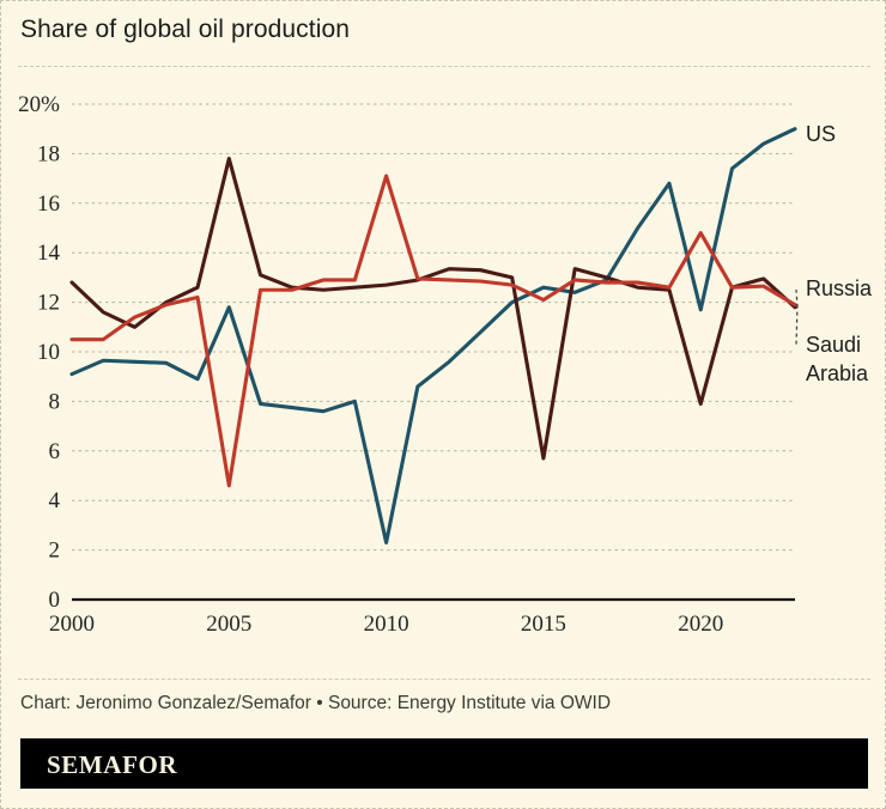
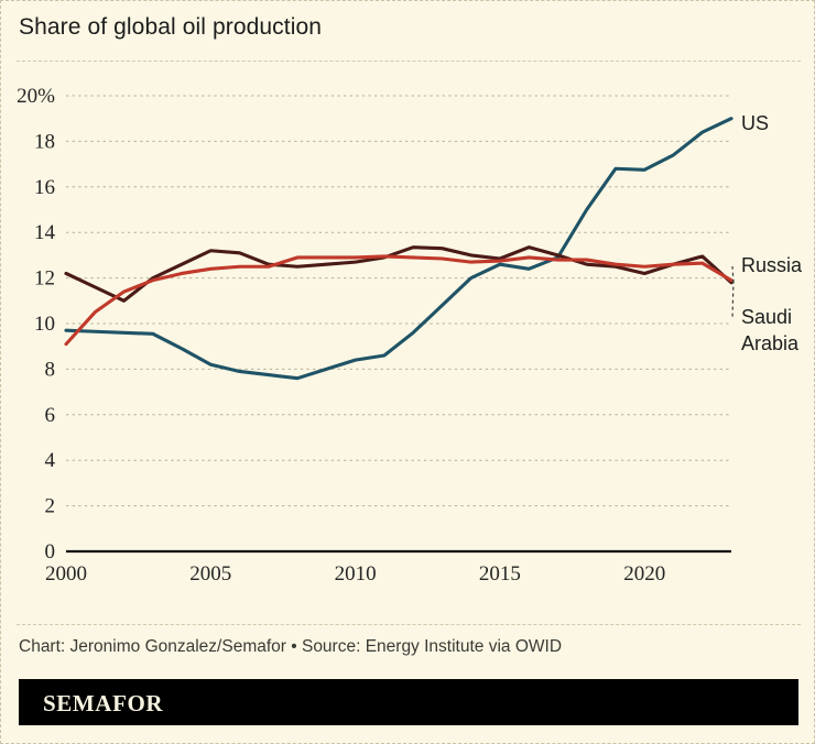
US/2000: 9.1% -> 9.7%
Russia/2000: 12.8% -> 12.2%
Saudi Arabia/2000: 10.5% -> 9.1%
US/2005: 11.8% -> 8.2%
Russia/2005: 17.8% -> 13.2%
Saudi Arabia/2005: 4.6% -> 12.4%
US/2010: 2.3% -> 8.4%
Saudi Arabia/2010: 17.1% -> 12.9%
Russia/2015: 5.7% -> 12.8%
Saudi Arabia/2015: 12.1% -> 12.8%
US/2020: 11.7% -> 16.8%
Russia/2020: 7.9% -> 12.2%
Saudi Arabia/2020: 14.8% -> 12.5%
